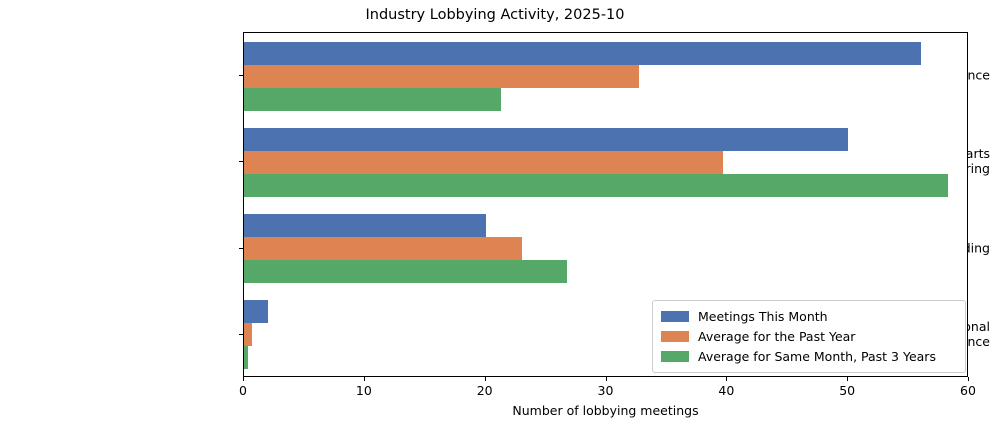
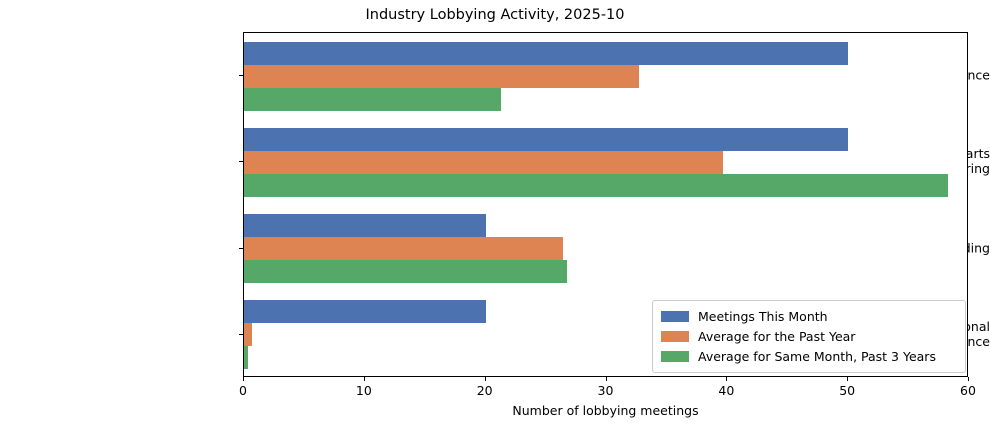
Meetings This Month/Defence: 56 -> 50
Average for the Past Year/Ship and boat building: 23.0 -> 26.4
Meetings This Month/Foreign affairs and international assistance: 2 -> 20
